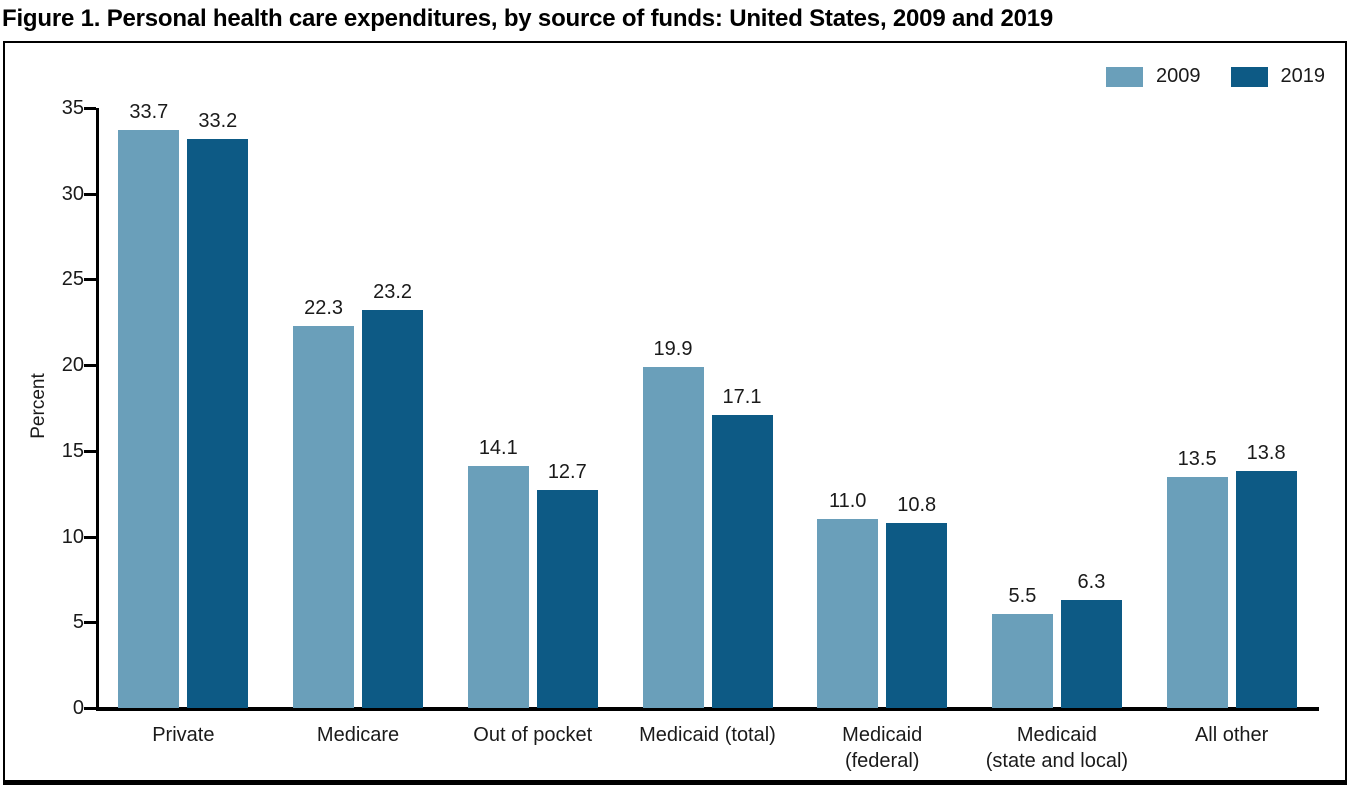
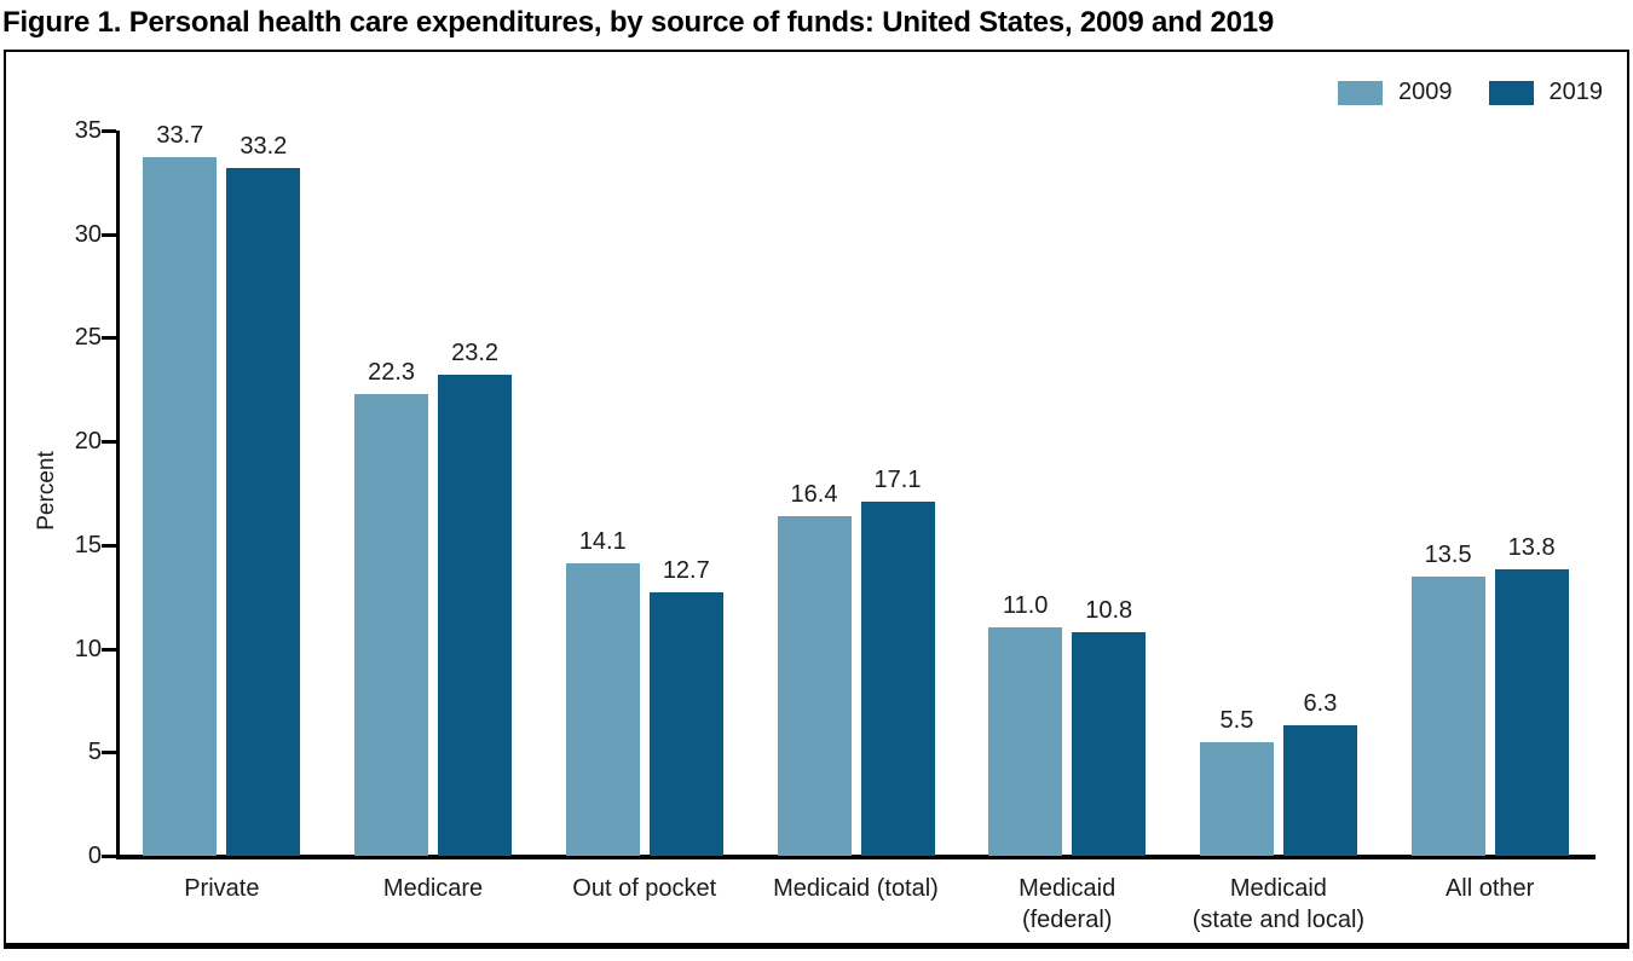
2009/Medicaid (total): 19.9 -> 16.4
